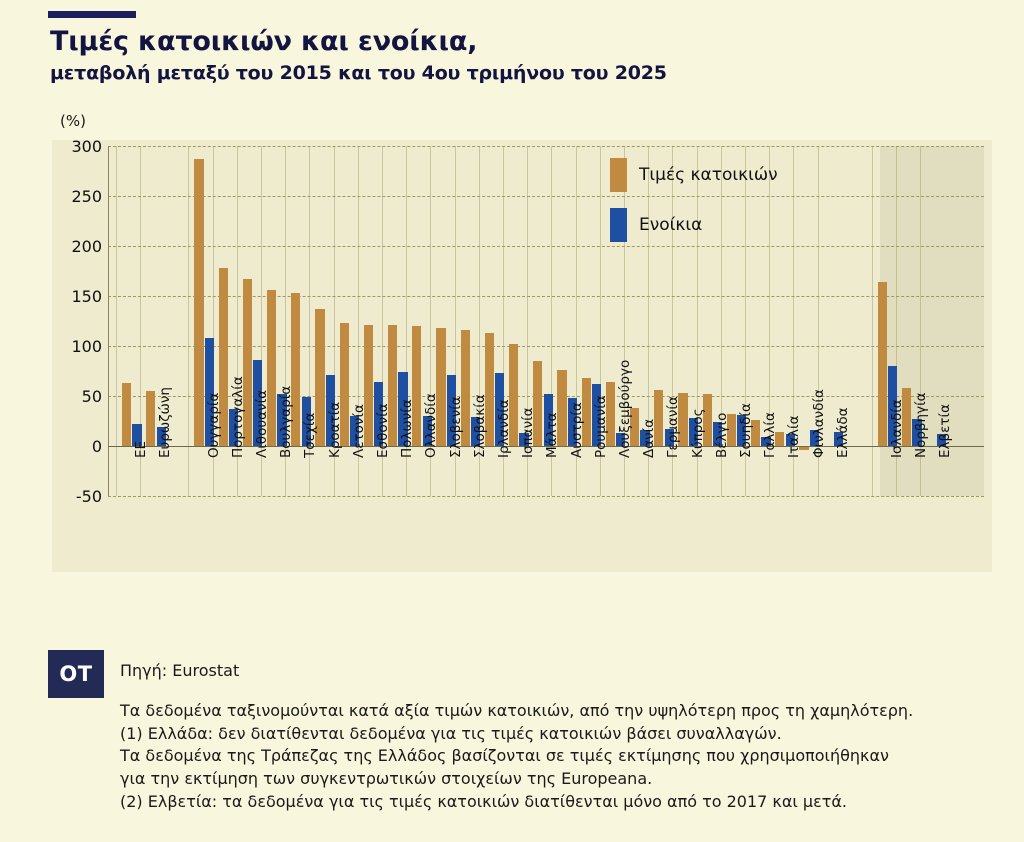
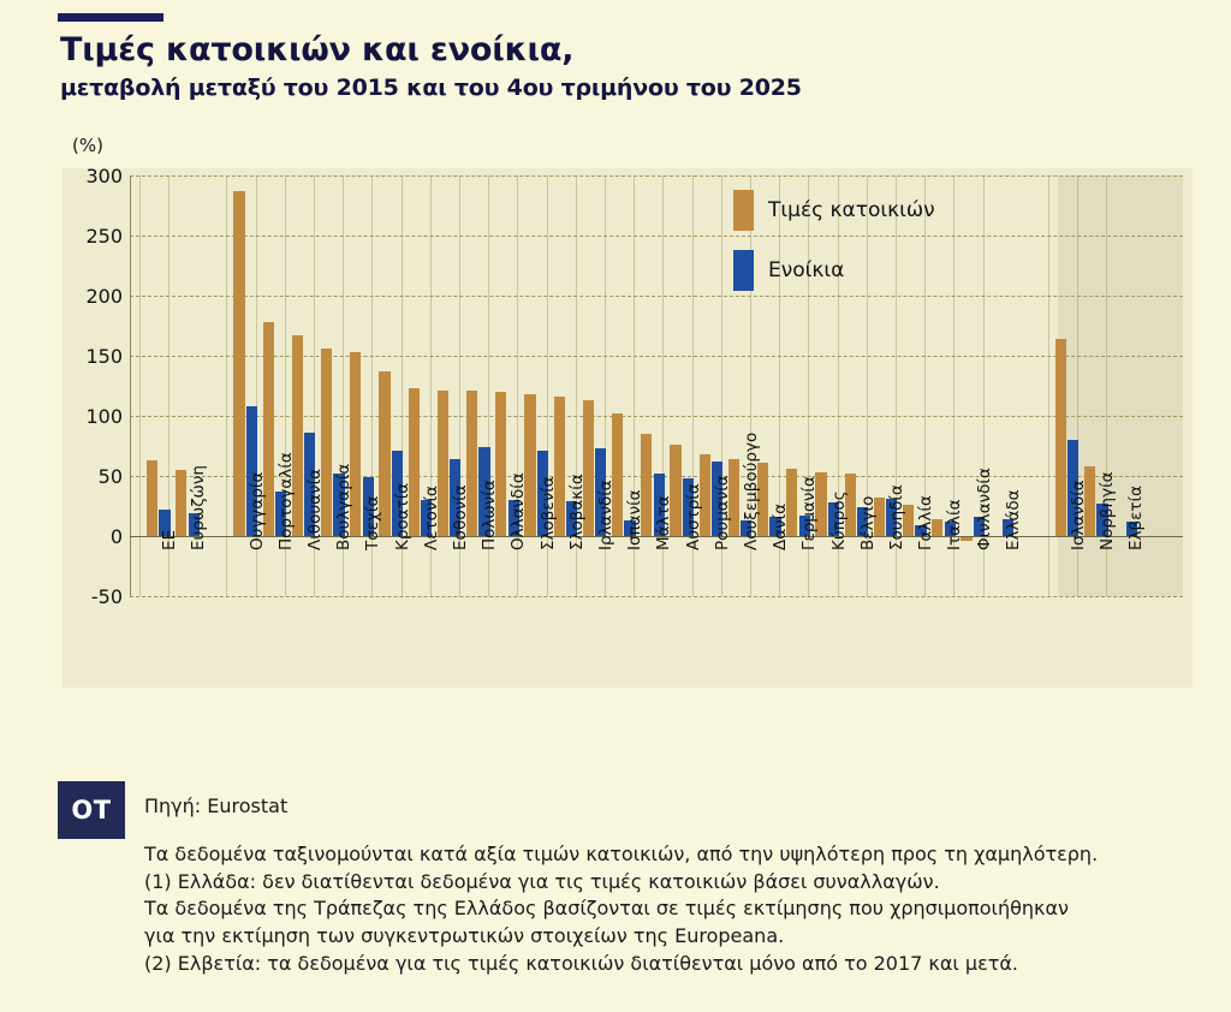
Τιμές κατοικιών/Δανία: 38 -> 61
